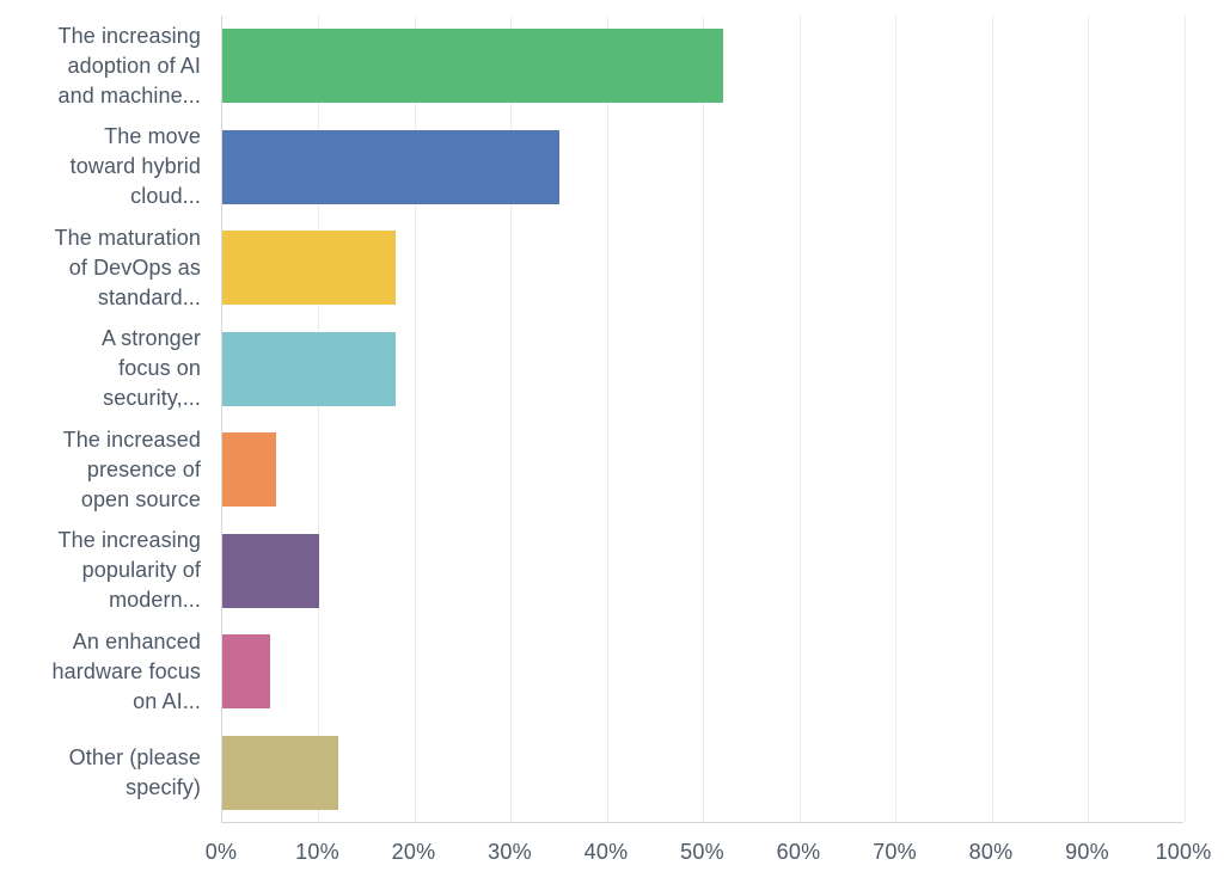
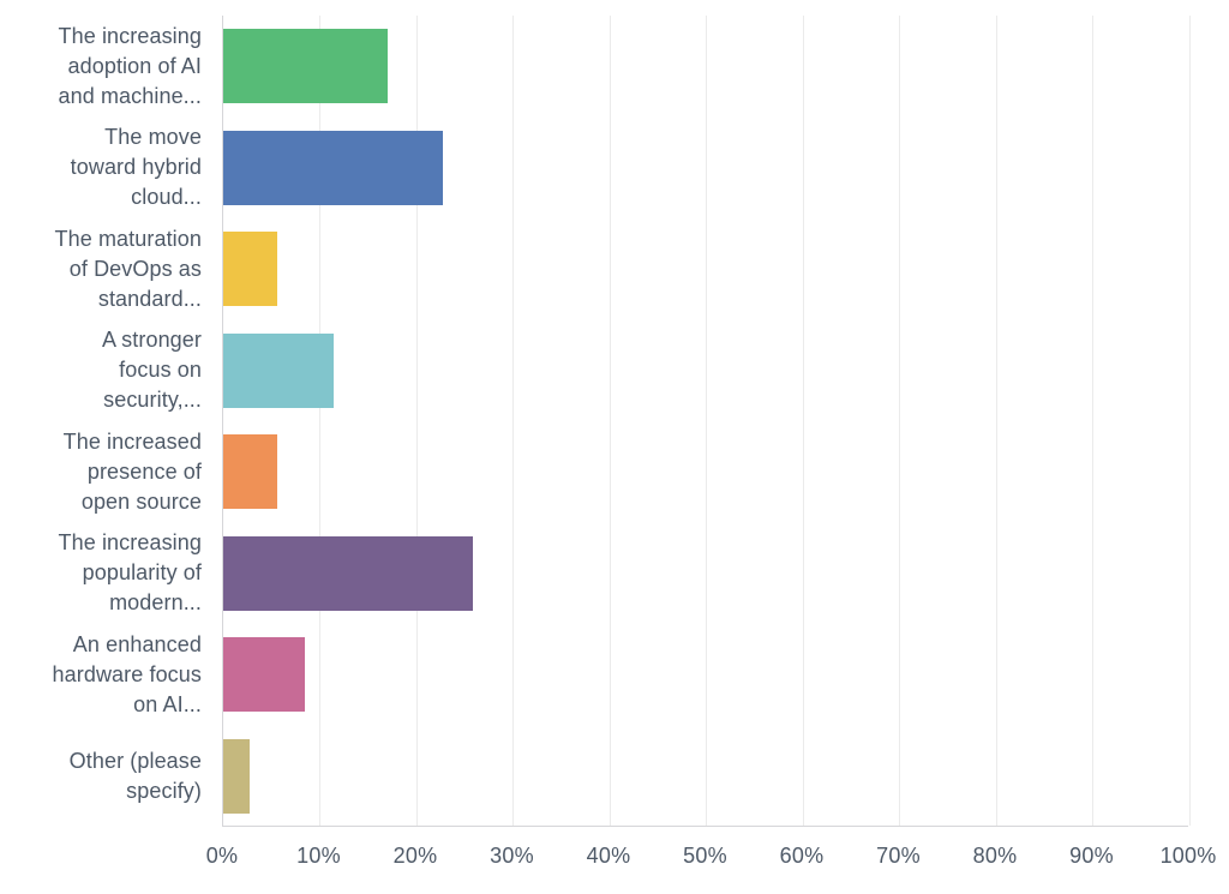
The increasing adoption of AI and machine...: 52% -> 17%
The move toward hybrid cloud...: 35% -> 23%
The maturation of DevOps as standard...: 18% -> 6%
A stronger focus on security,...: 18% -> 11%
The increasing popularity of modern...: 10% -> 26%
An enhanced hardware focus on AI...: 5% -> 8%
Other (please specify): 12% -> 3%
